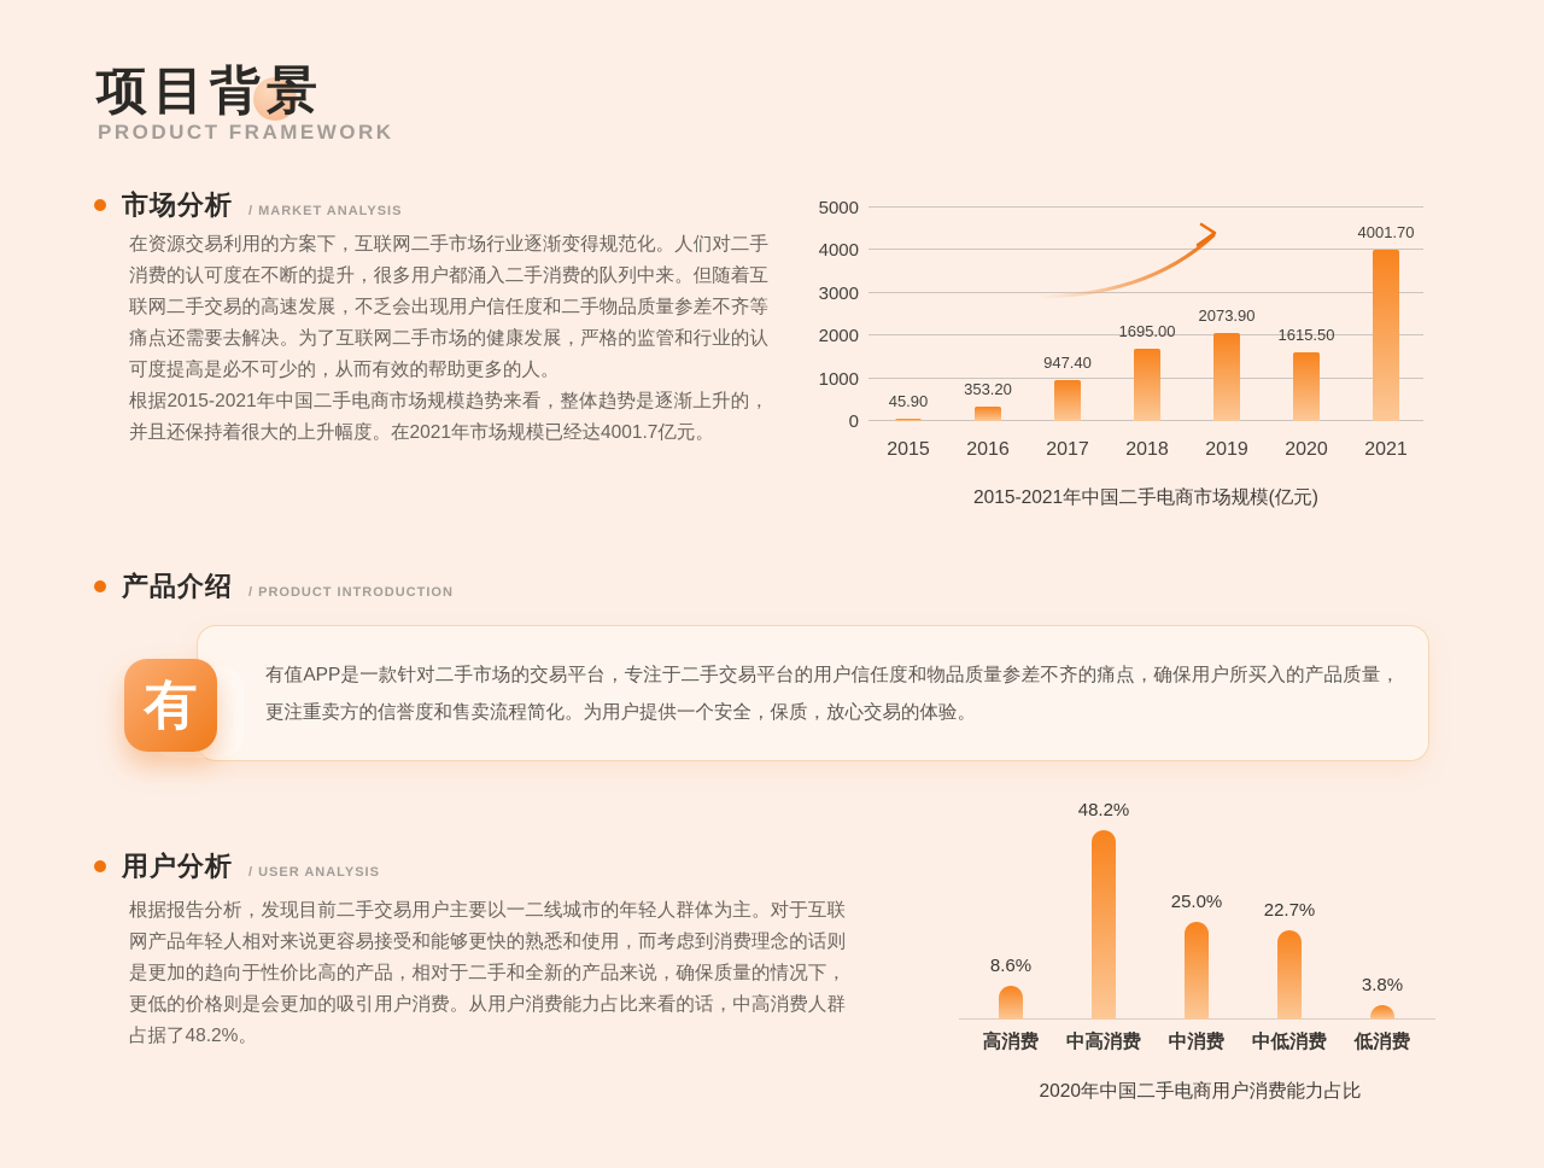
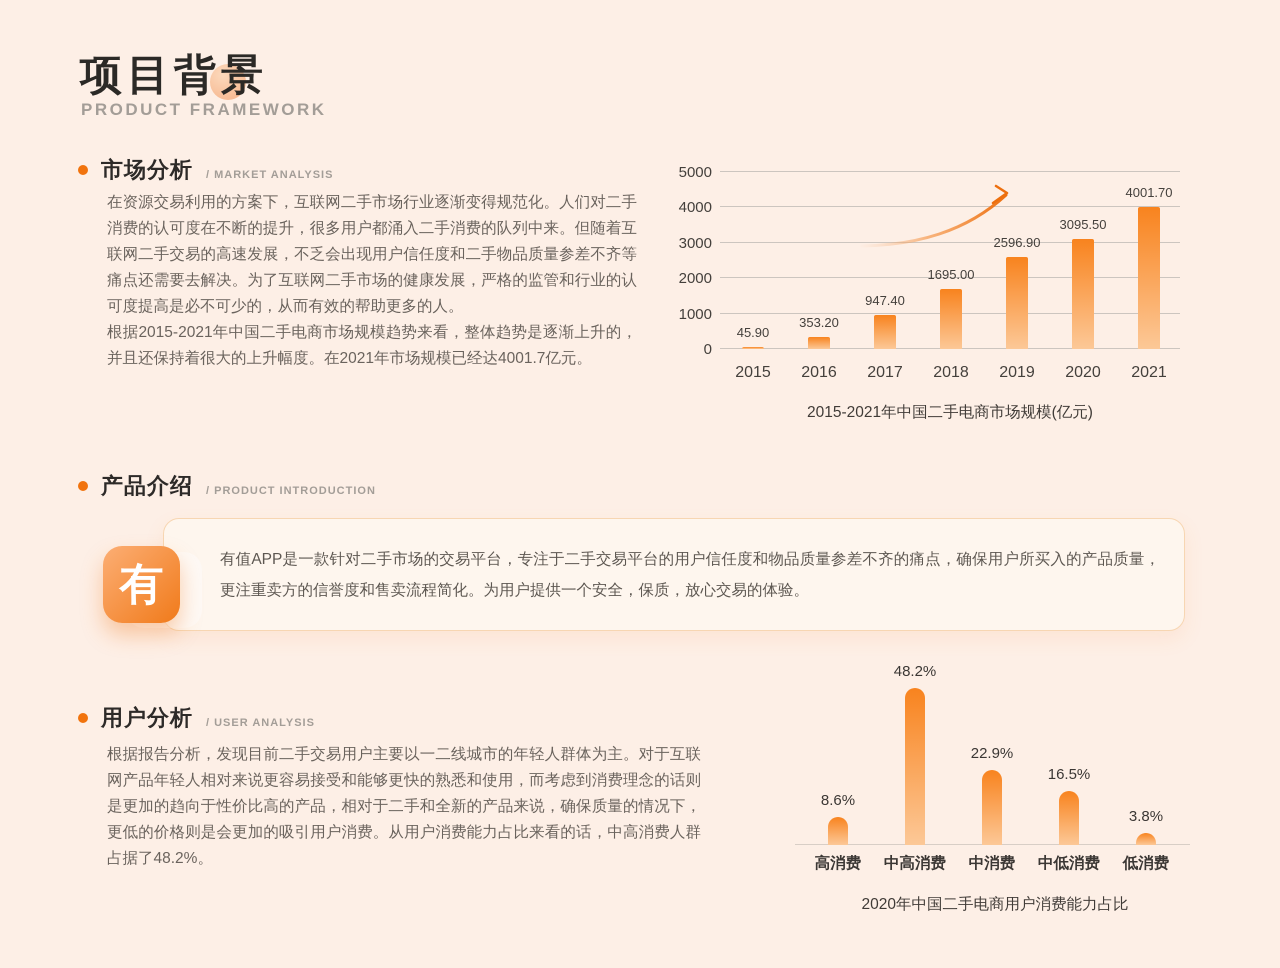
2015-2021年中国二手电商市场规模(亿元)/2019: 2073.90 -> 2596.90
2015-2021年中国二手电商市场规模(亿元)/2020: 1615.50 -> 3095.50
2020年中国二手电商用户消费能力占比/中消费: 25.0% -> 22.9%
2020年中国二手电商用户消费能力占比/中低消费: 22.7% -> 16.5%
